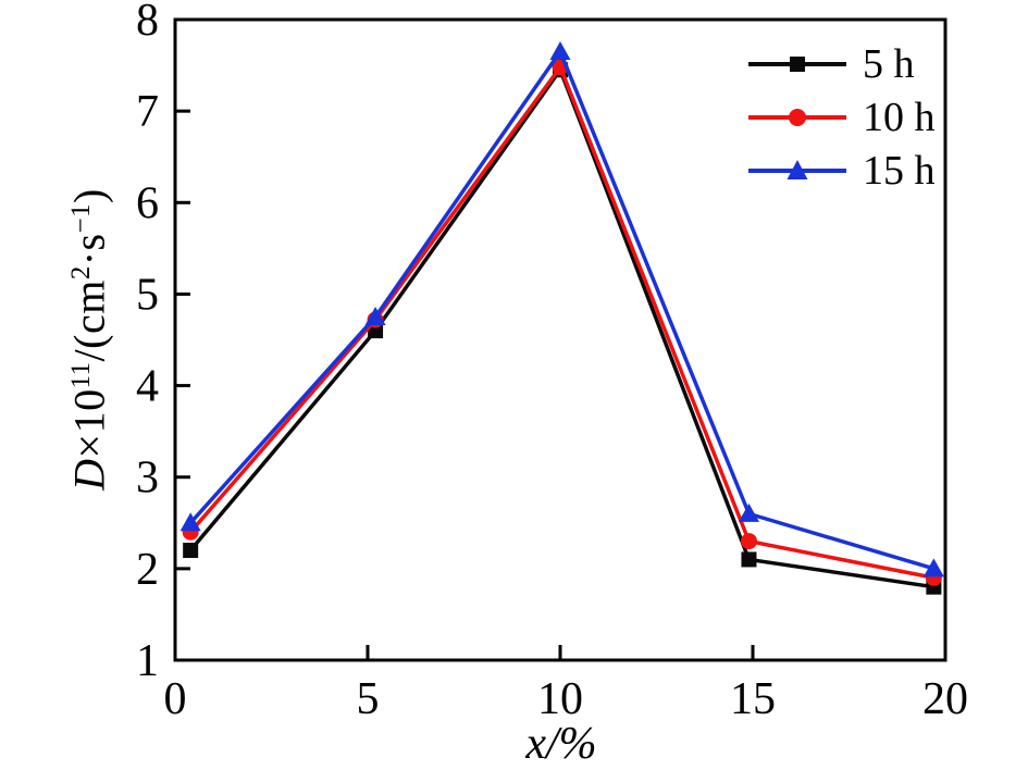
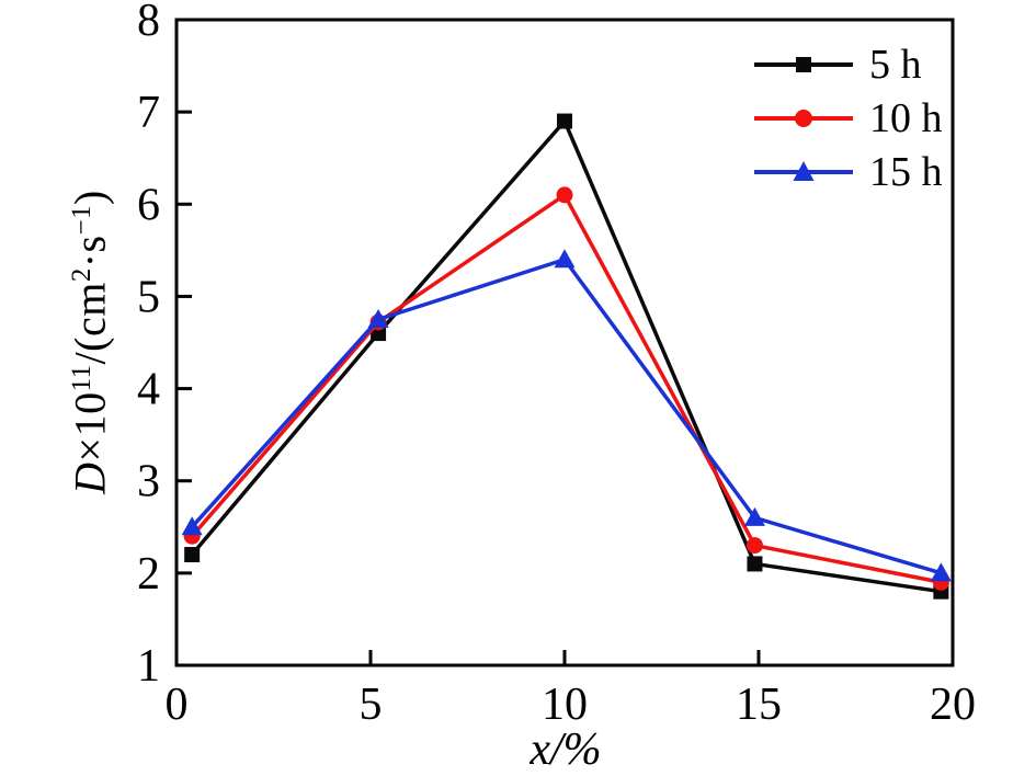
5 h/10: 7.5 -> 6.9
10 h/10: 7.5 -> 6.1
15 h/10: 7.7 -> 5.4
